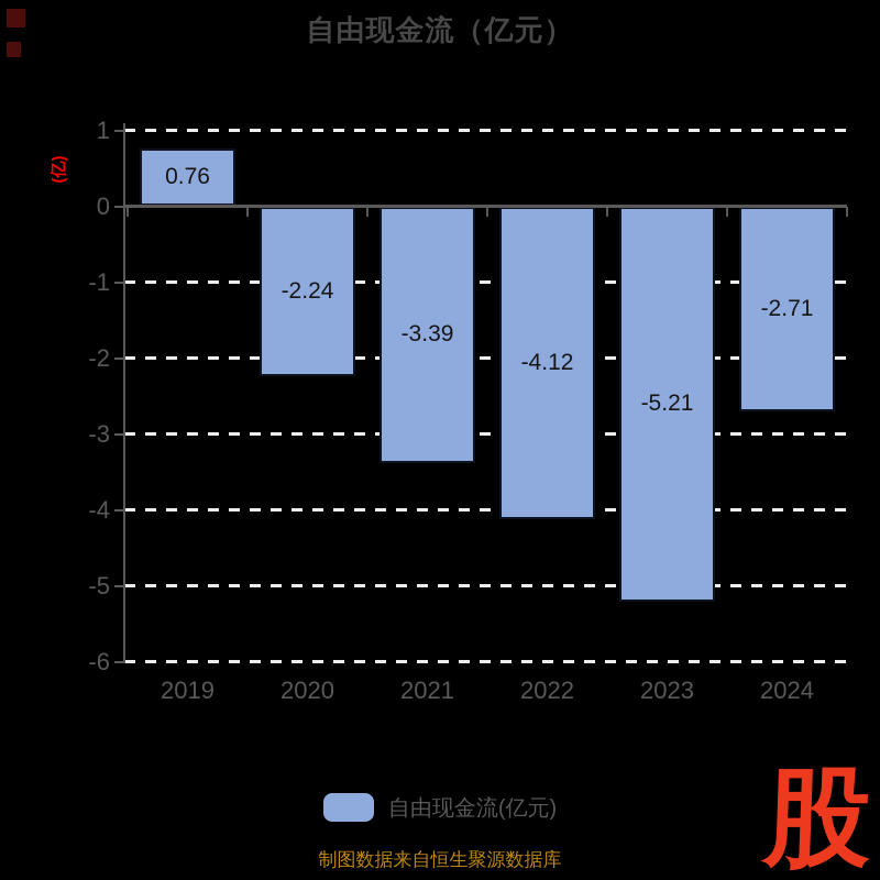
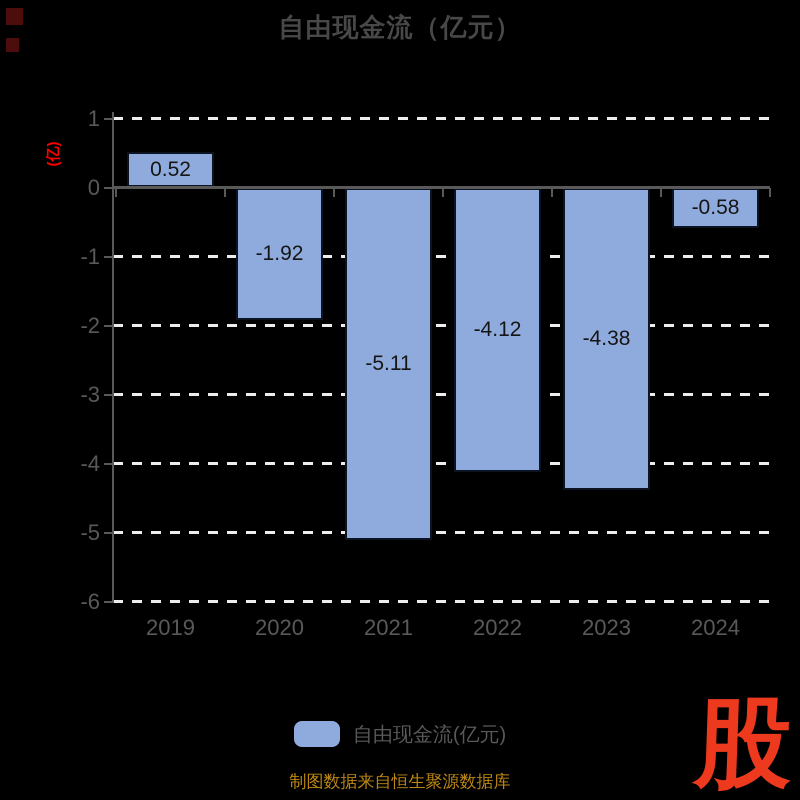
2019: 0.76 -> 0.52
2020: -2.24 -> -1.92
2021: -3.39 -> -5.11
2023: -5.21 -> -4.38
2024: -2.71 -> -0.58
